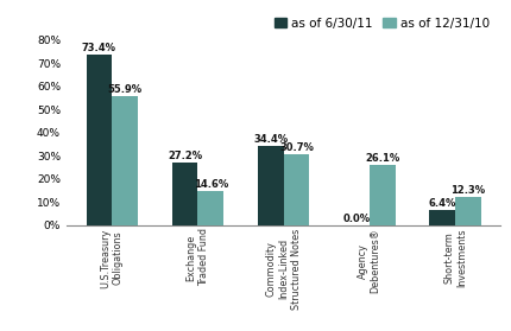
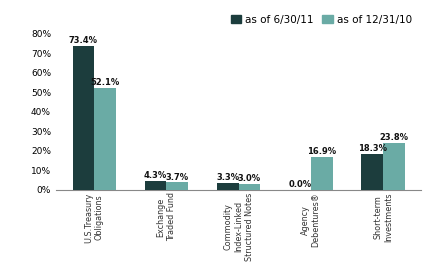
as of 12/31/10/U.S.Treasury Obligations: 55.9% -> 52.1%
as of 6/30/11/Exchange Traded Fund: 27.2% -> 4.3%
as of 12/31/10/Exchange Traded Fund: 14.6% -> 3.7%
as of 6/30/11/Commodity Index-Linked Structured Notes: 34.4% -> 3.3%
as of 12/31/10/Commodity Index-Linked Structured Notes: 30.7% -> 3.0%
as of 12/31/10/Agency Debentures®: 26.1% -> 16.9%
as of 6/30/11/Short-term Investments: 6.4% -> 18.3%
as of 12/31/10/Short-term Investments: 12.3% -> 23.8%
